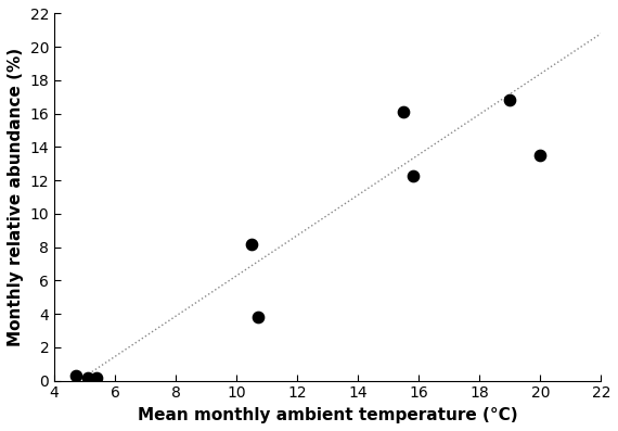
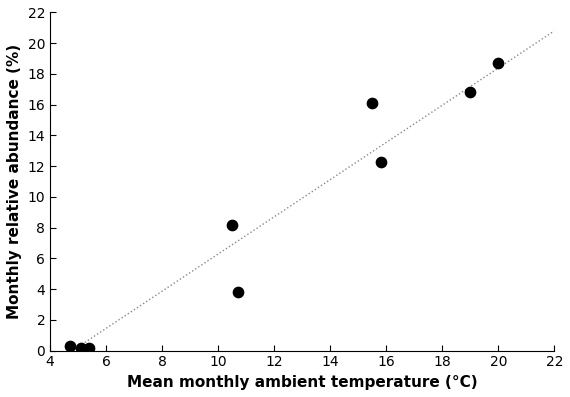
20: 13.5 -> 18.7
